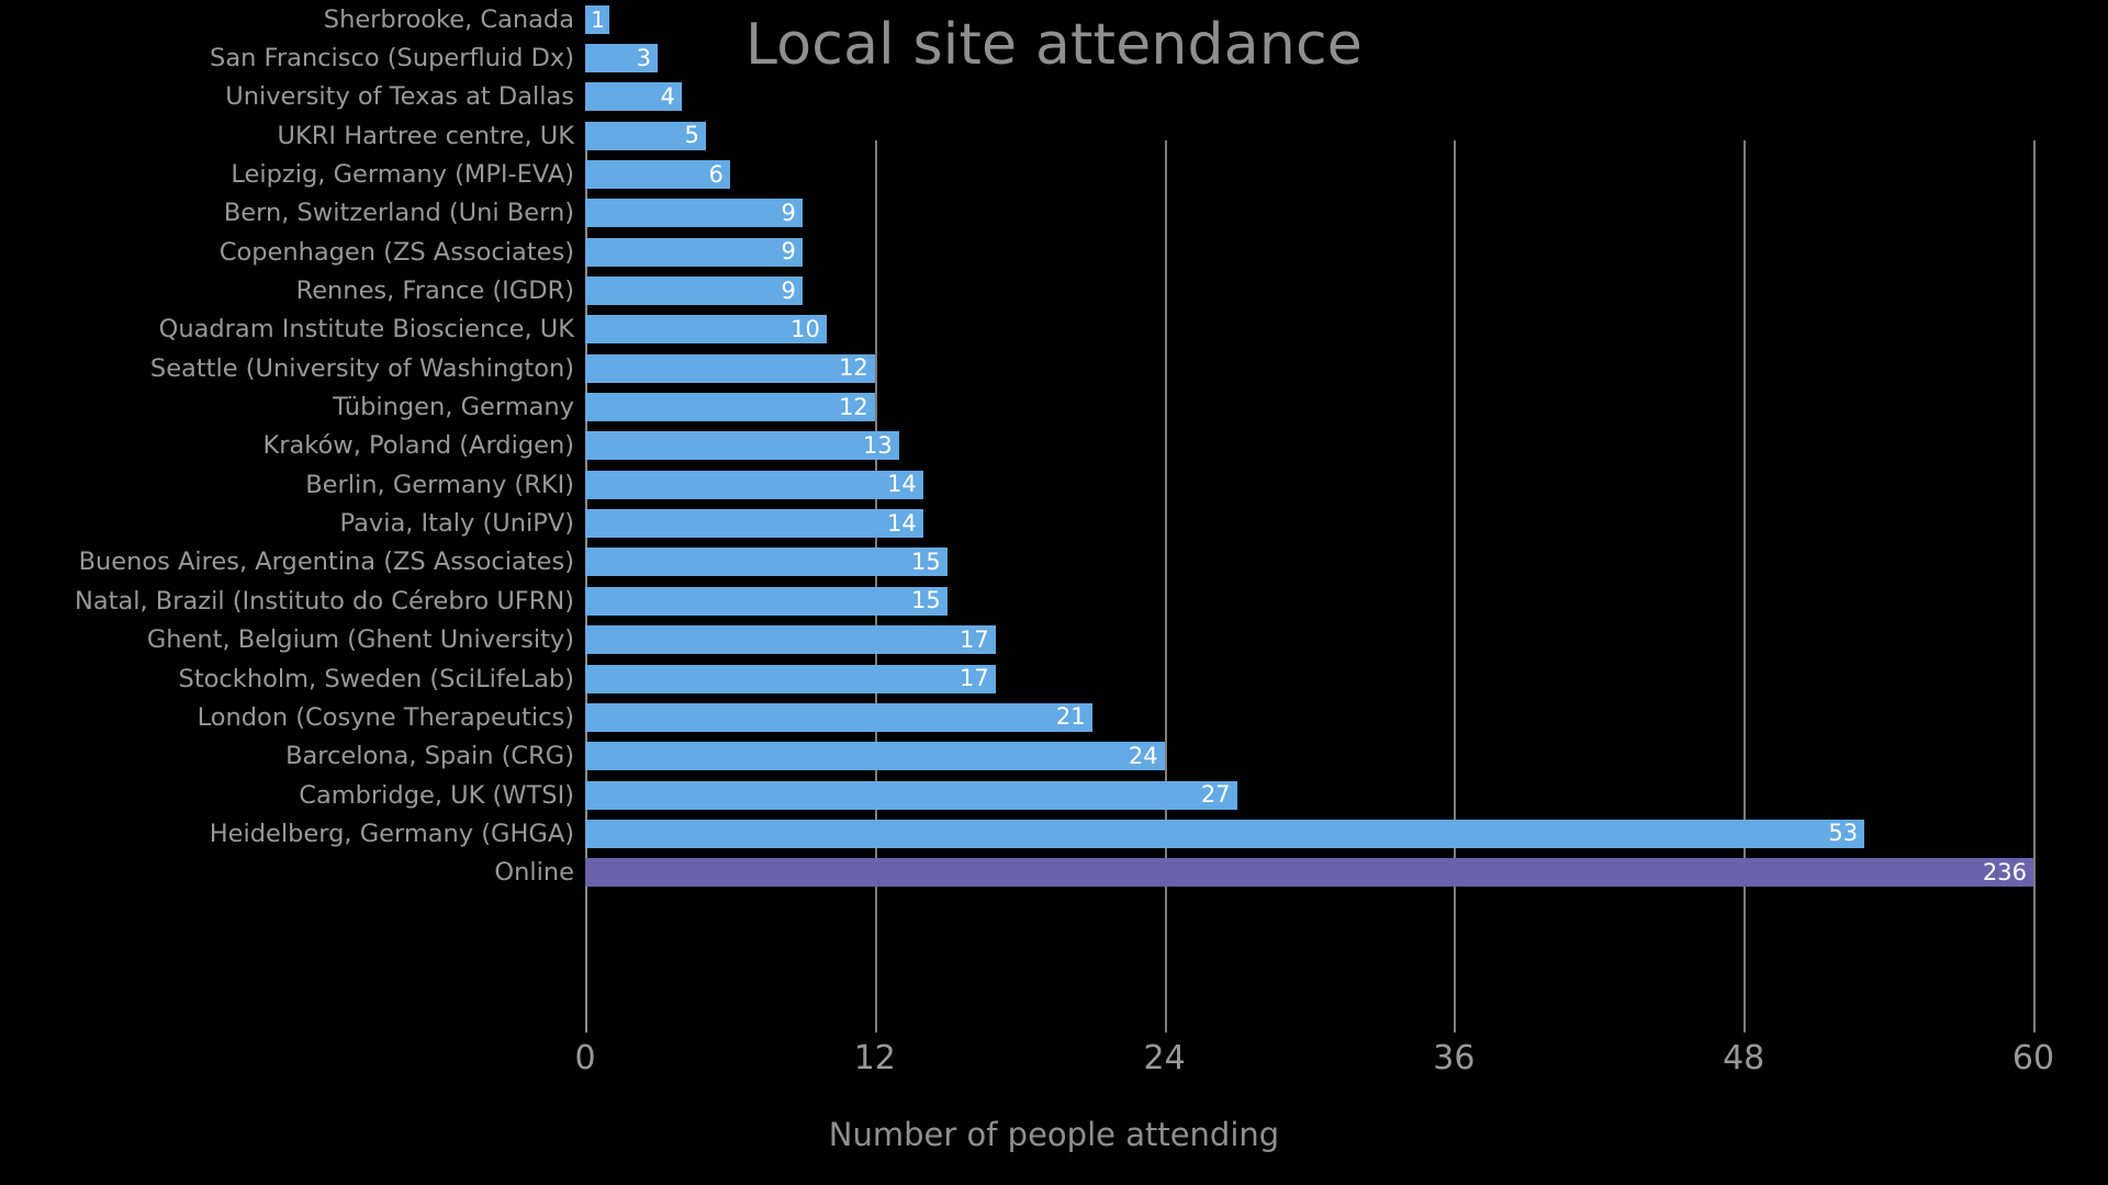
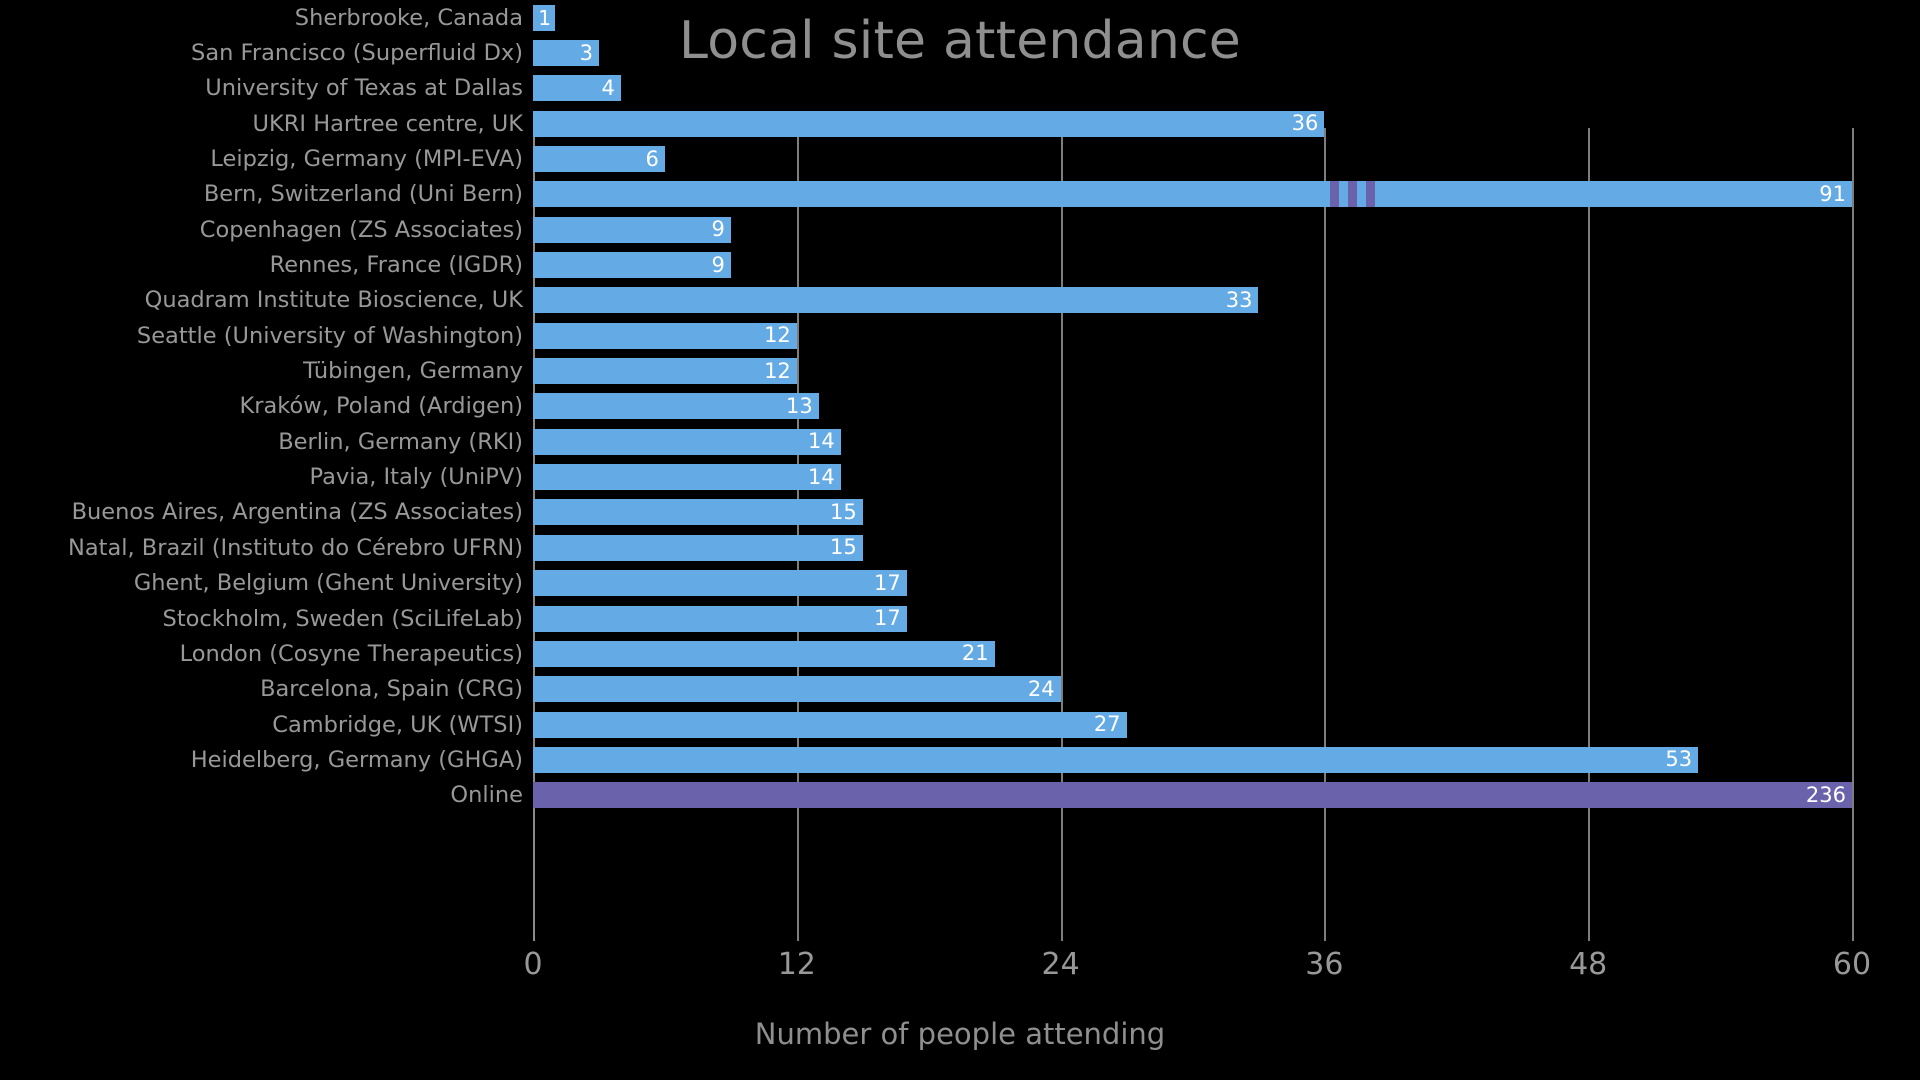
UKRI Hartree centre, UK: 5 -> 36
Bern, Switzerland (Uni Bern): 9 -> 91
Quadram Institute Bioscience, UK: 10 -> 33
